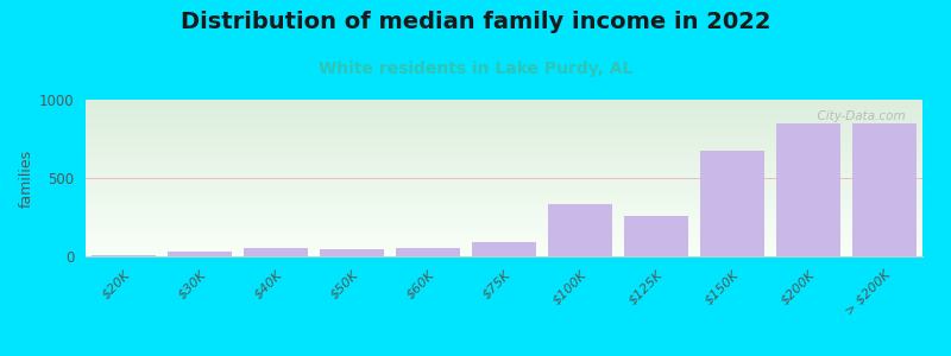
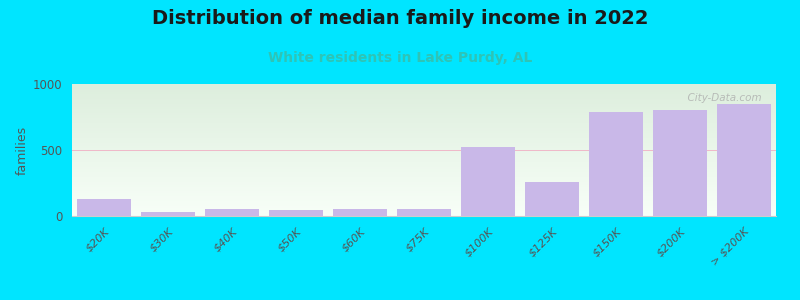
$20K: 10 -> 130
$75K: 90 -> 50
$100K: 340 -> 520
$150K: 680 -> 790
$200K: 840 -> 800
